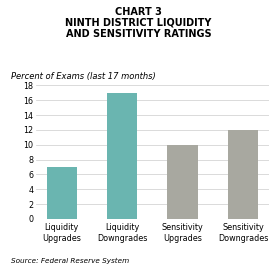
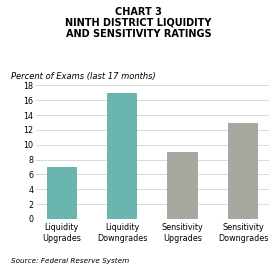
Sensitivity Upgrades: 10 -> 9
Sensitivity Downgrades: 12 -> 13
